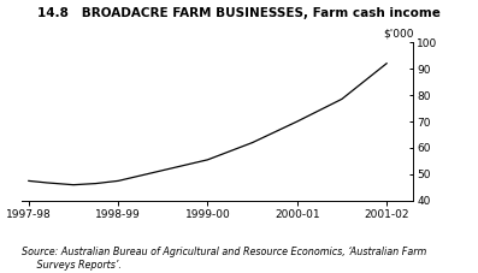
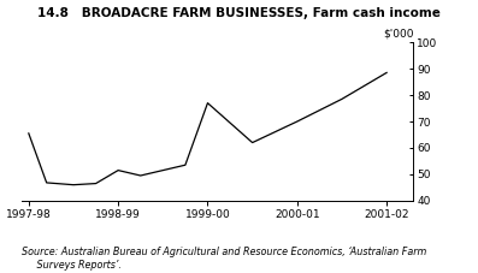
1997-98: 47.5 -> 65.5
1998-99: 47.5 -> 51.5
1999-00: 55.5 -> 77.0
2001-02: 92.0 -> 88.5
